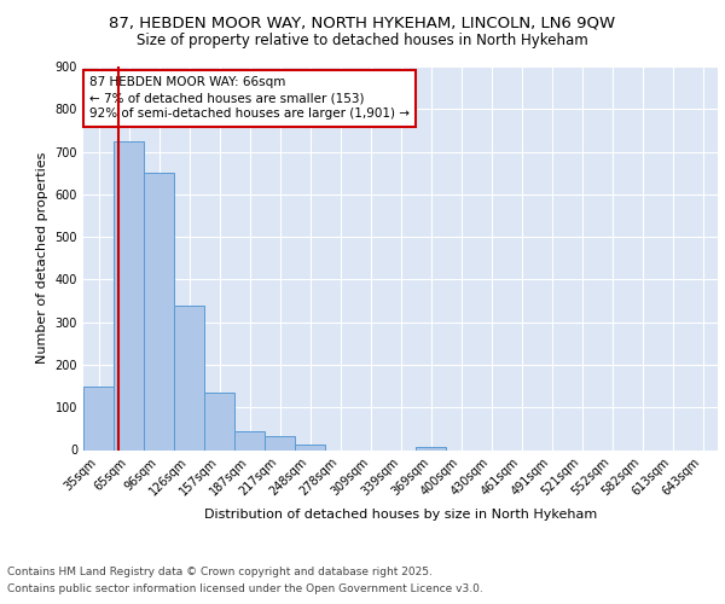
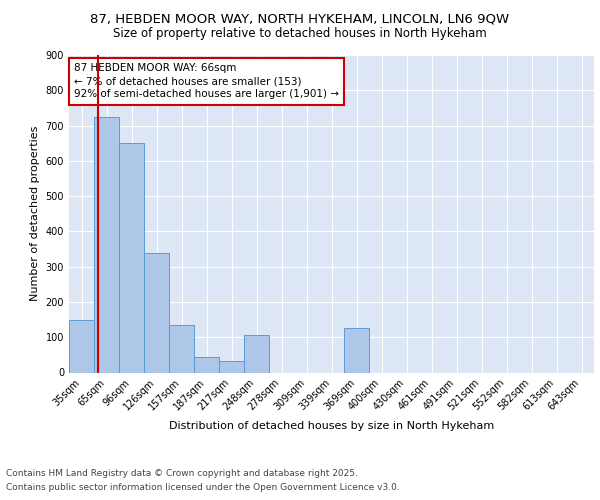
248sqm: 12 -> 105
369sqm: 8 -> 125
